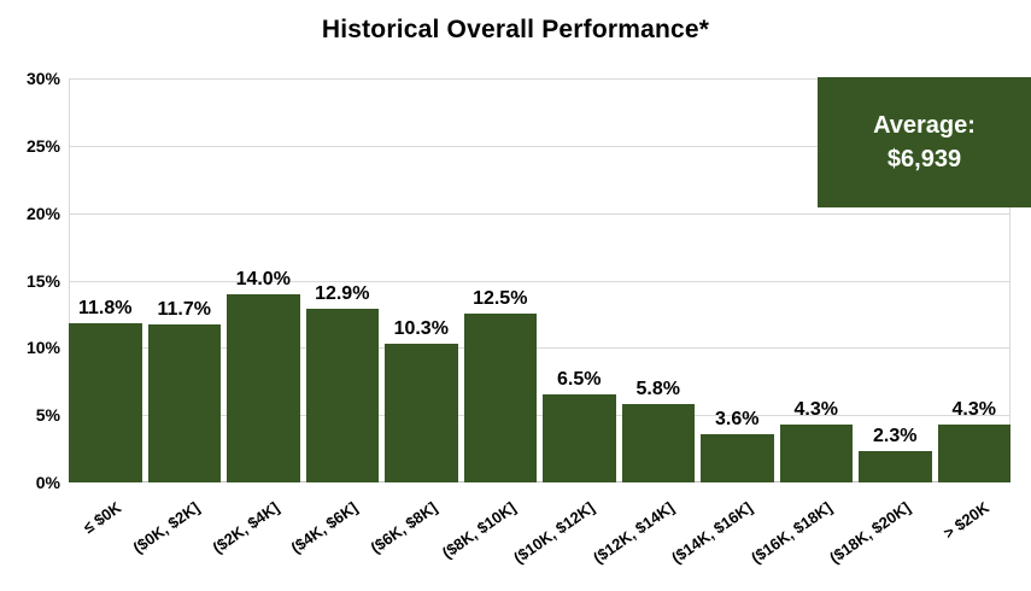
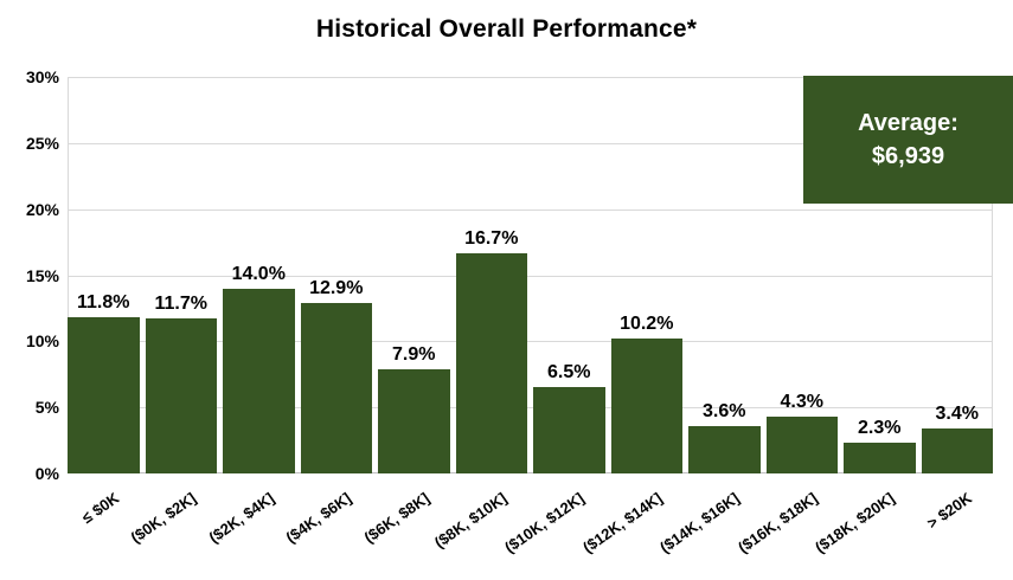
($6K, $8K]: 10.3% -> 7.9%
($8K, $10K]: 12.5% -> 16.7%
($12K, $14K]: 5.8% -> 10.2%
> $20K: 4.3% -> 3.4%
